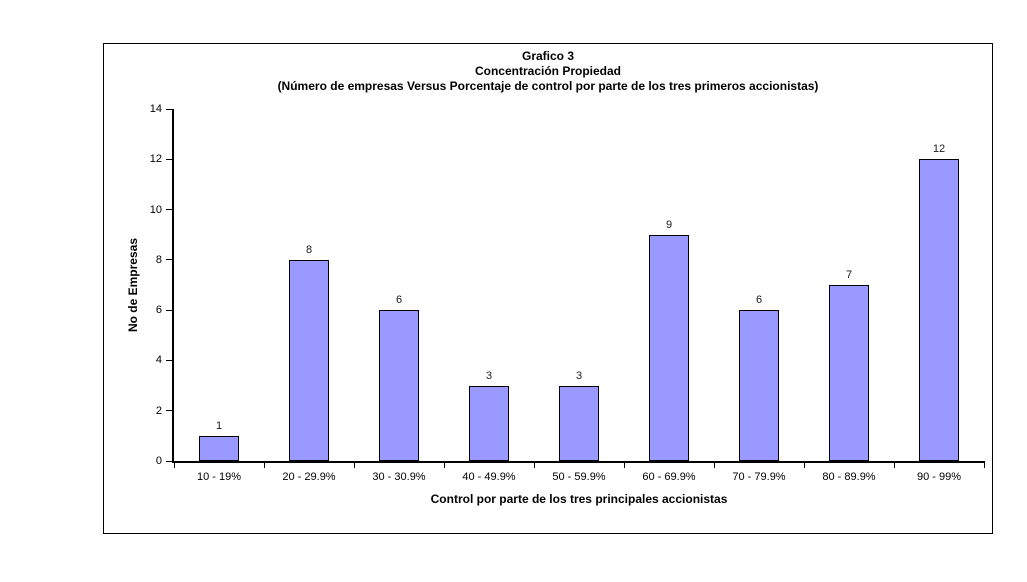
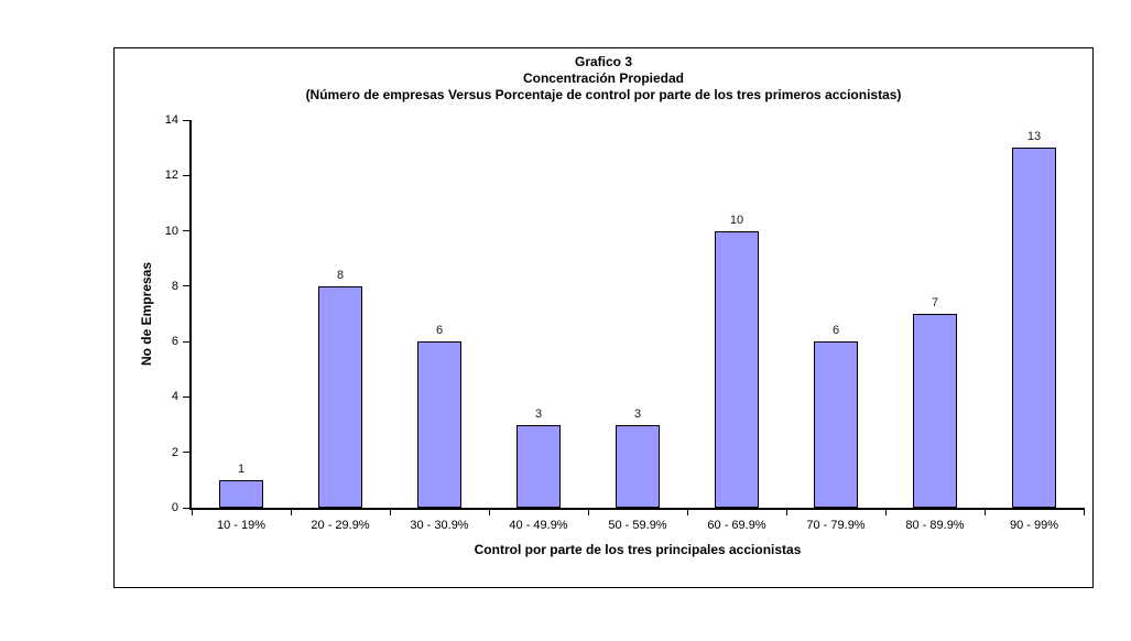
60 - 69.9%: 9 -> 10
90 - 99%: 12 -> 13
